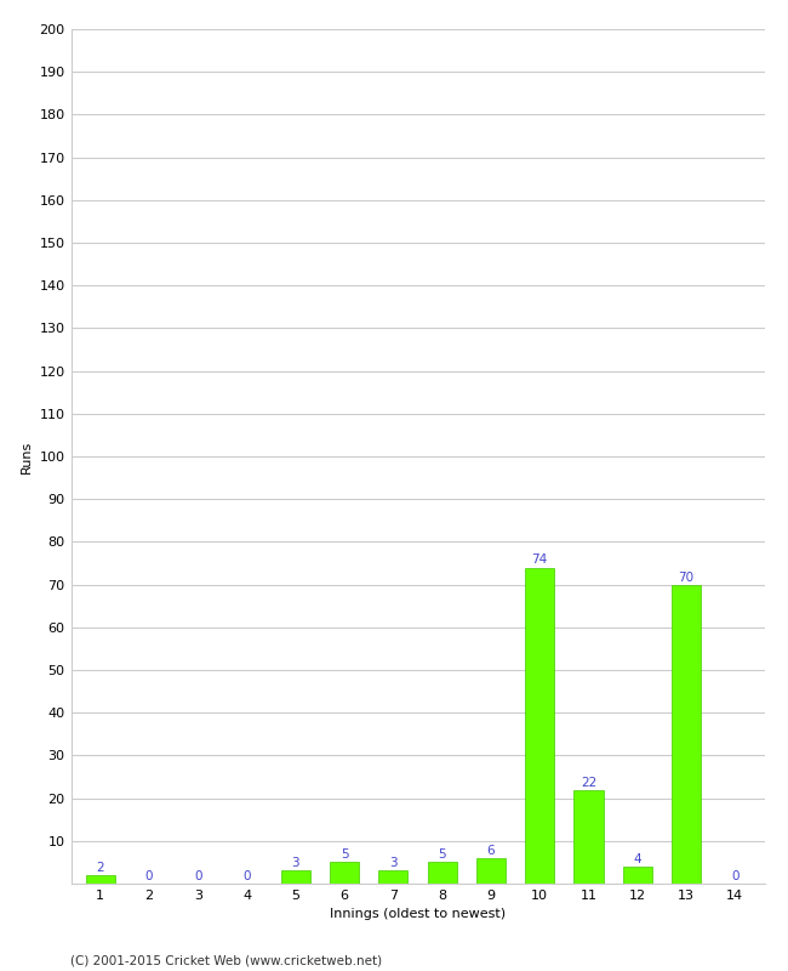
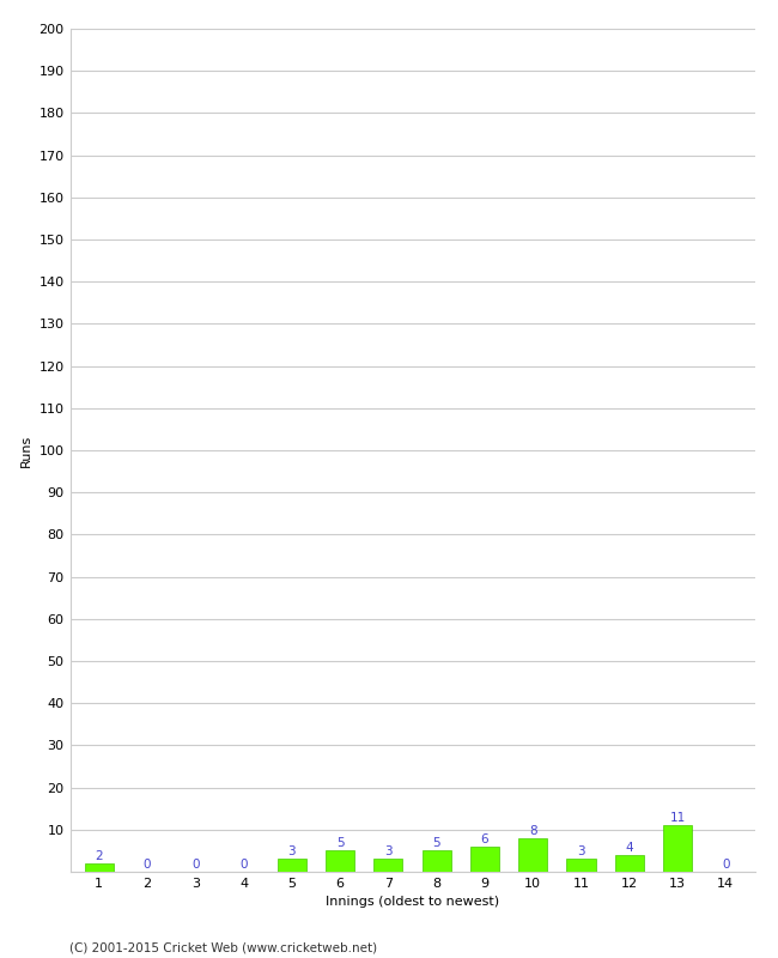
10: 74 -> 8
11: 22 -> 3
13: 70 -> 11
